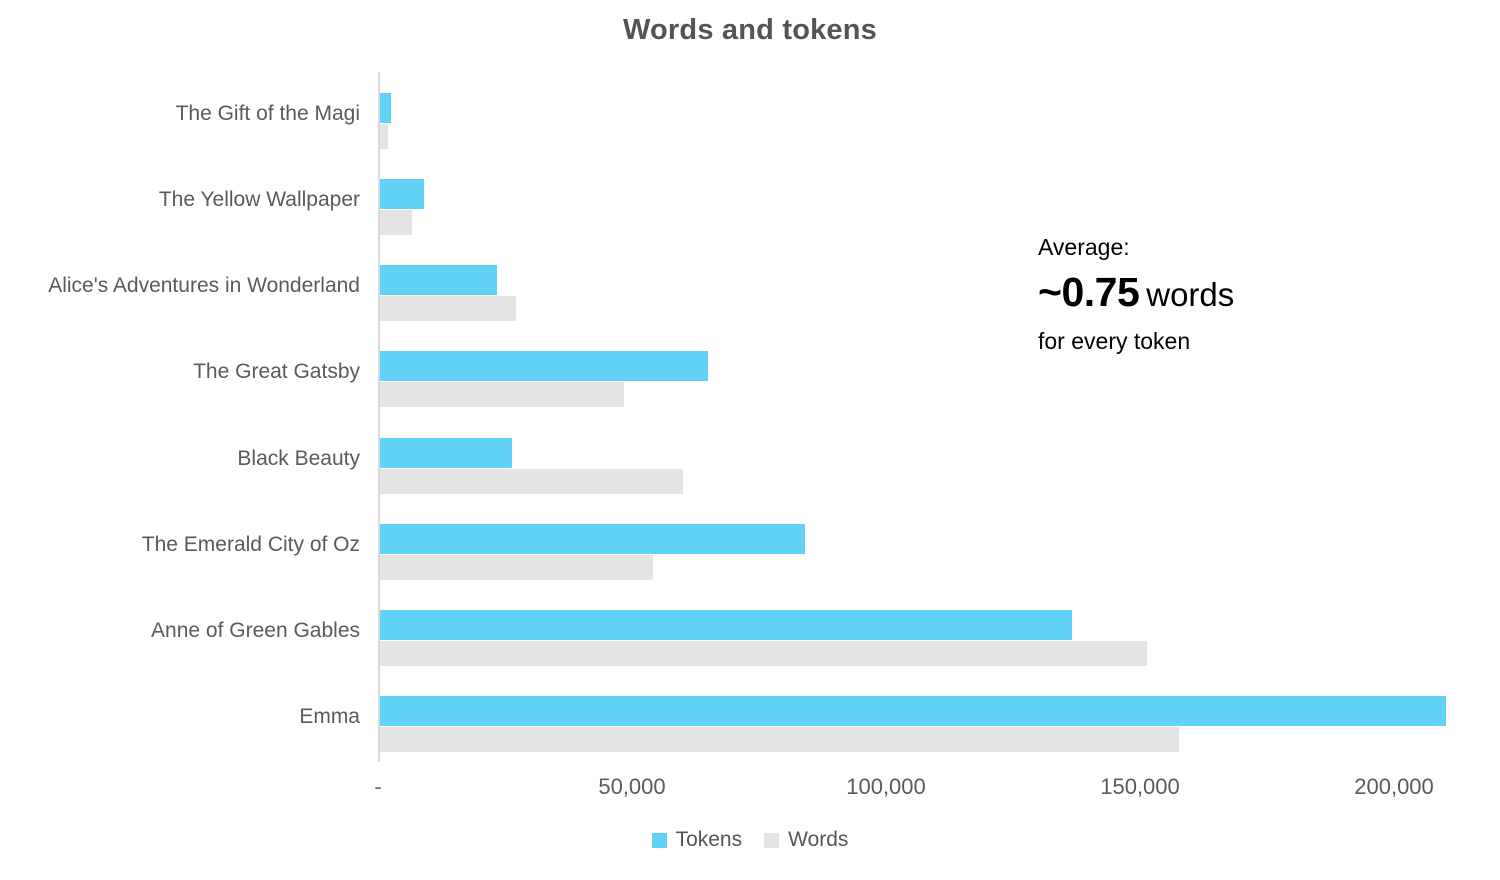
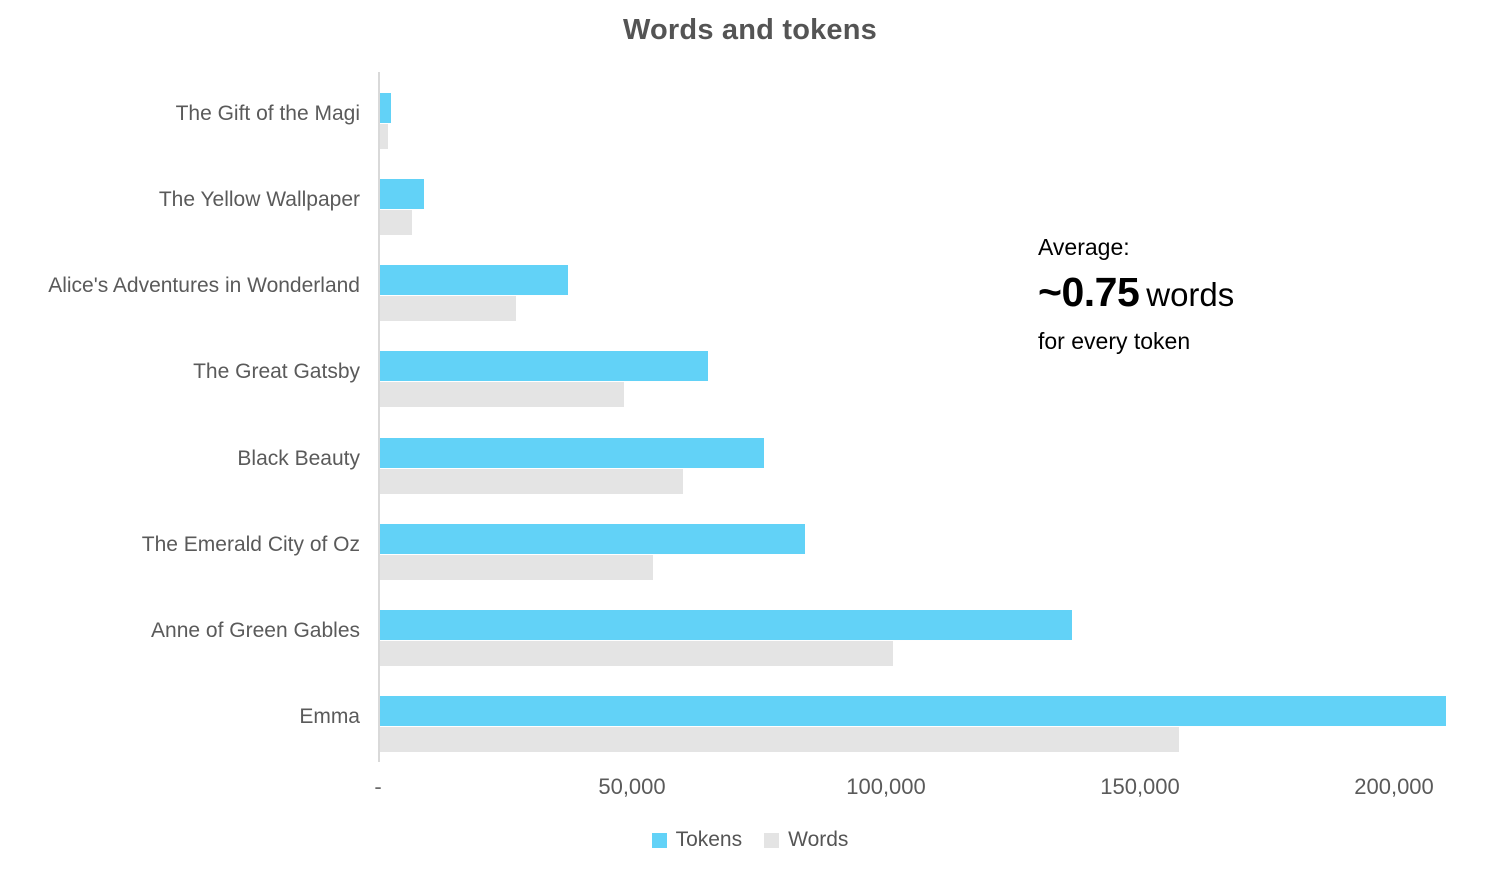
Tokens/Alice's Adventures in Wonderland: 23000 -> 37000
Tokens/Black Beauty: 26000 -> 76000
Words/Anne of Green Gables: 151000 -> 101000
